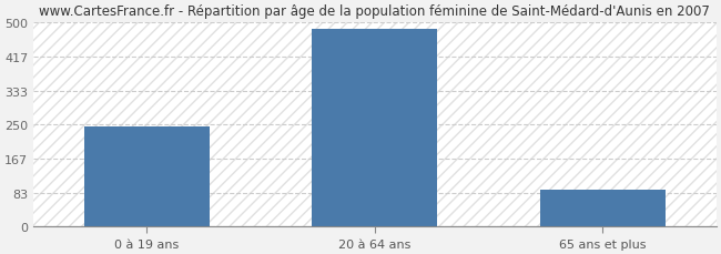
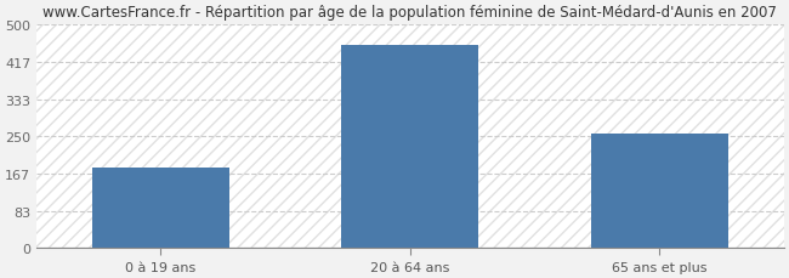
0 à 19 ans: 244 -> 180
20 à 64 ans: 484 -> 455
65 ans et plus: 90 -> 255
